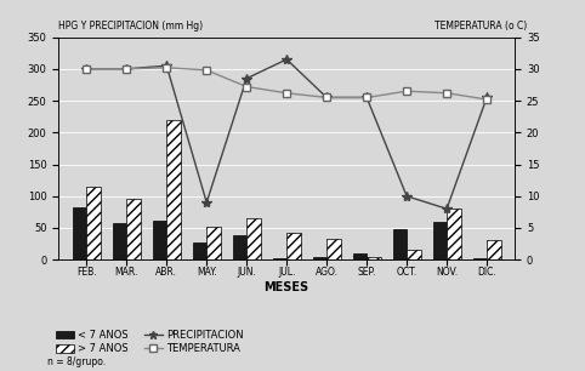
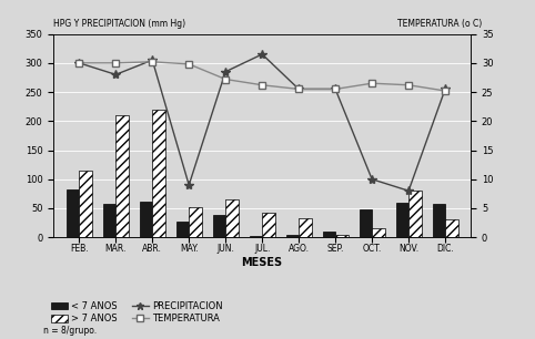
PRECIPITACION/MAR.: 300 -> 280
> 7 ANOS/MAR.: 95 -> 210
< 7 ANOS/DIC.: 2 -> 58
